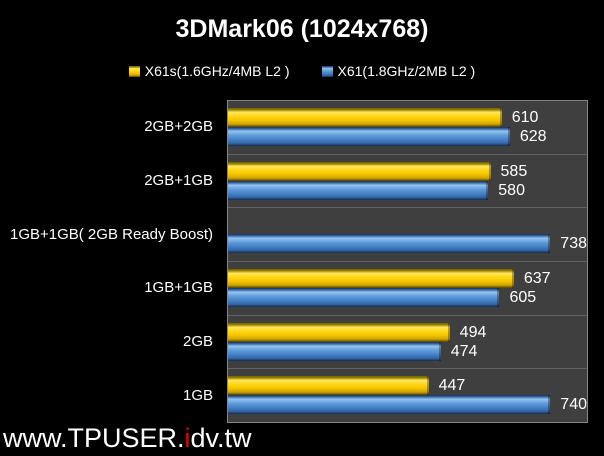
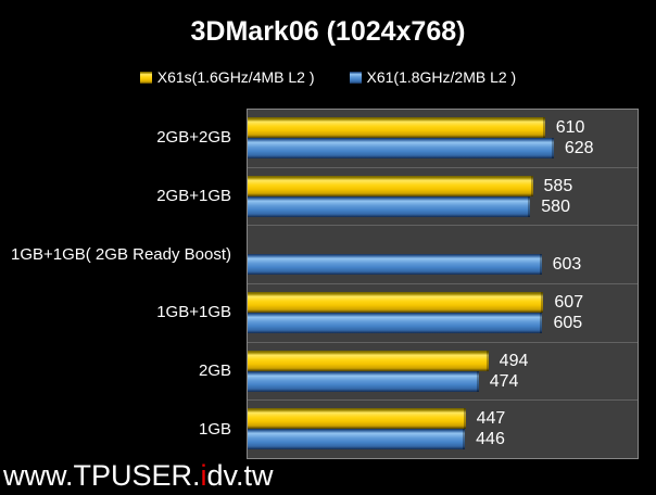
X61(1.8GHz/2MB L2 )/1GB+1GB( 2GB Ready Boost): 738 -> 603
X61s(1.6GHz/4MB L2 )/1GB+1GB: 637 -> 607
X61(1.8GHz/2MB L2 )/1GB: 740 -> 446
